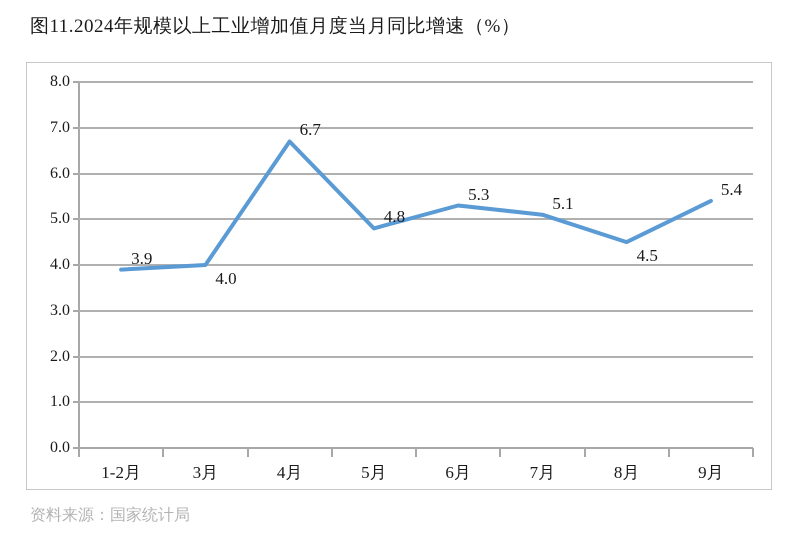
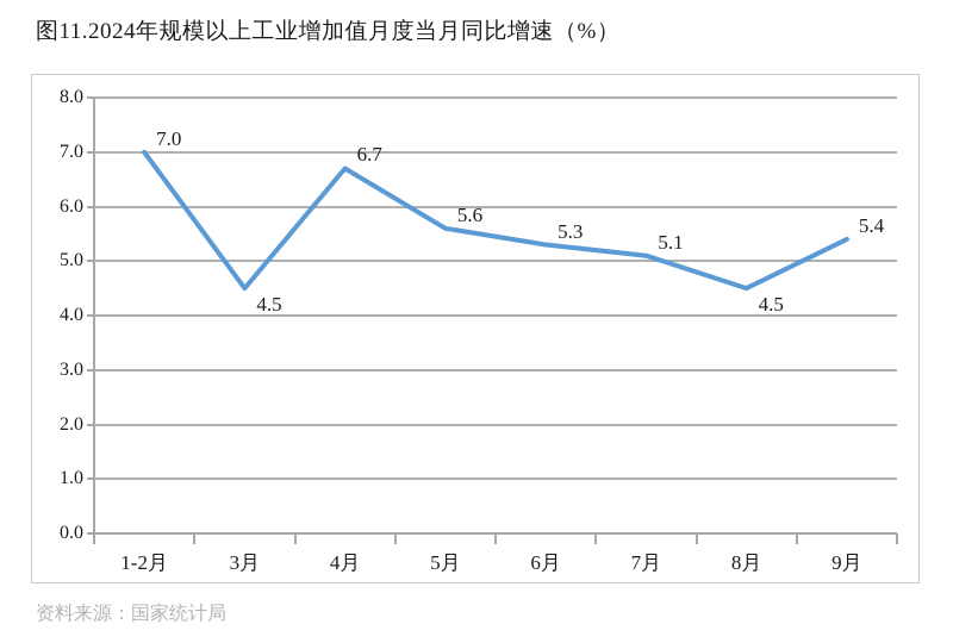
1-2月: 3.9 -> 7.0
3月: 4.0 -> 4.5
5月: 4.8 -> 5.6
